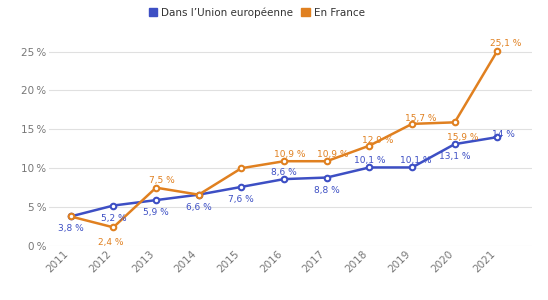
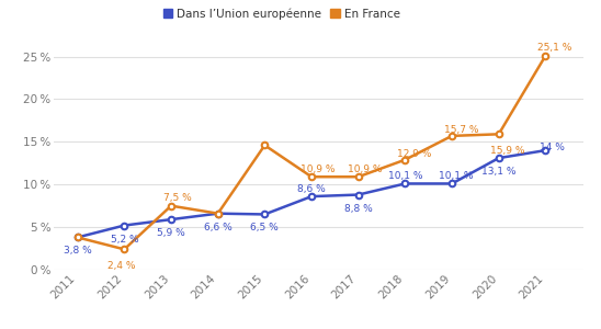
Dans l’Union européenne/2015: 7,6 -> 6,5
En France/2015: 10.0 % -> 14.6 %
